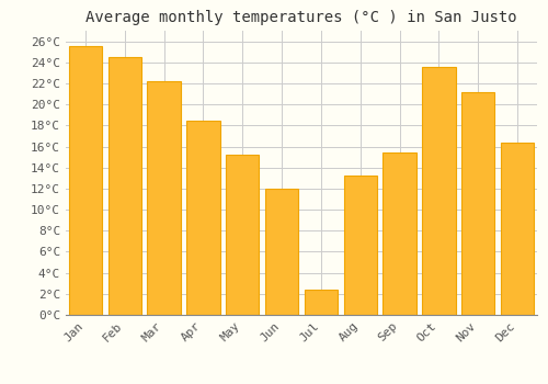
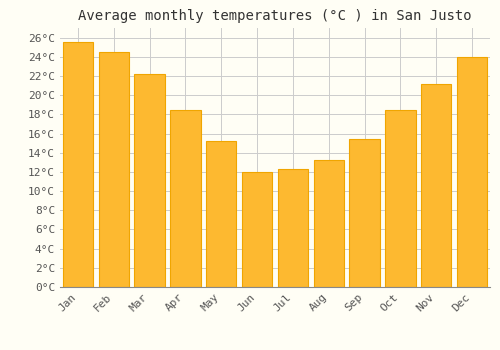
Jul: 2.4°C -> 12.3°C
Oct: 23.6°C -> 18.4°C
Dec: 16.4°C -> 24.0°C
